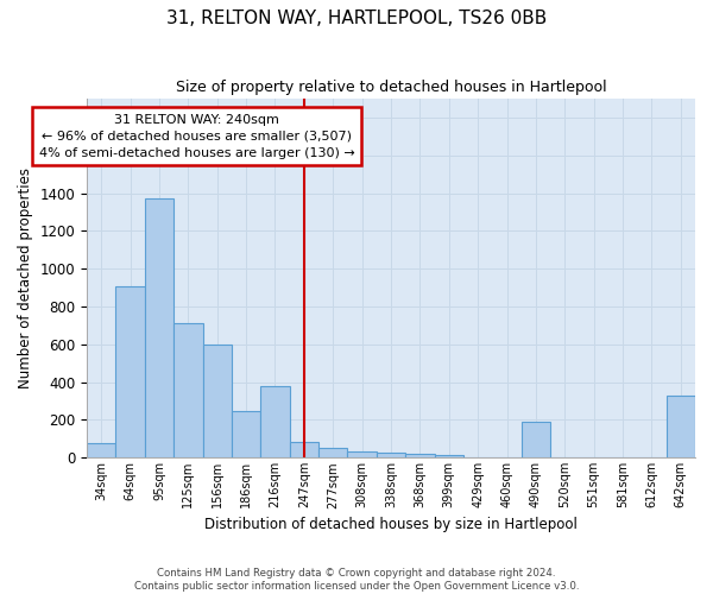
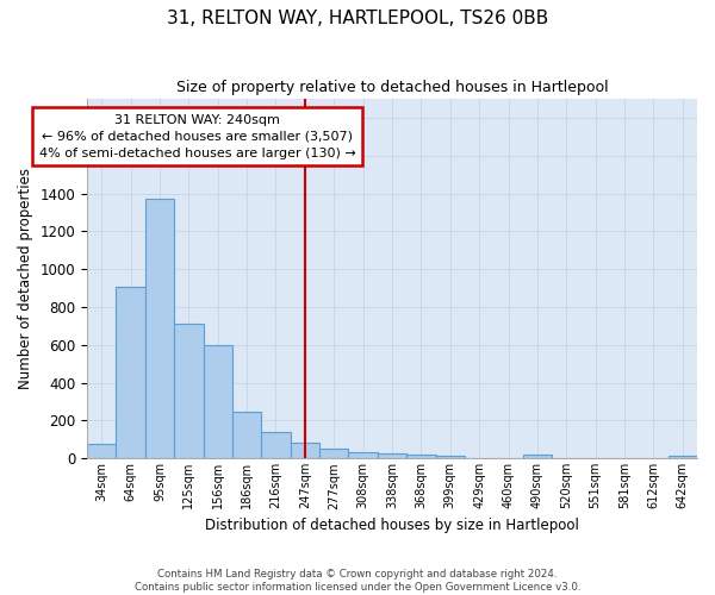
216sqm: 380 -> 140
490sqm: 190 -> 20
642sqm: 330 -> 20
